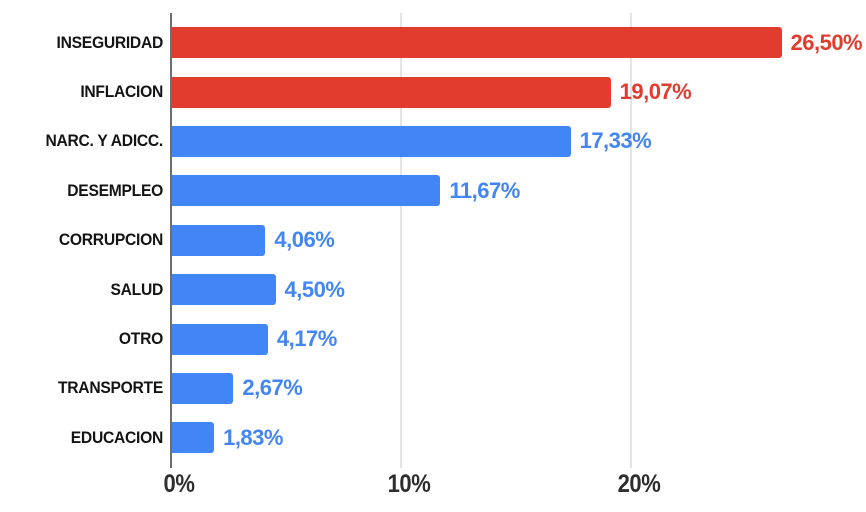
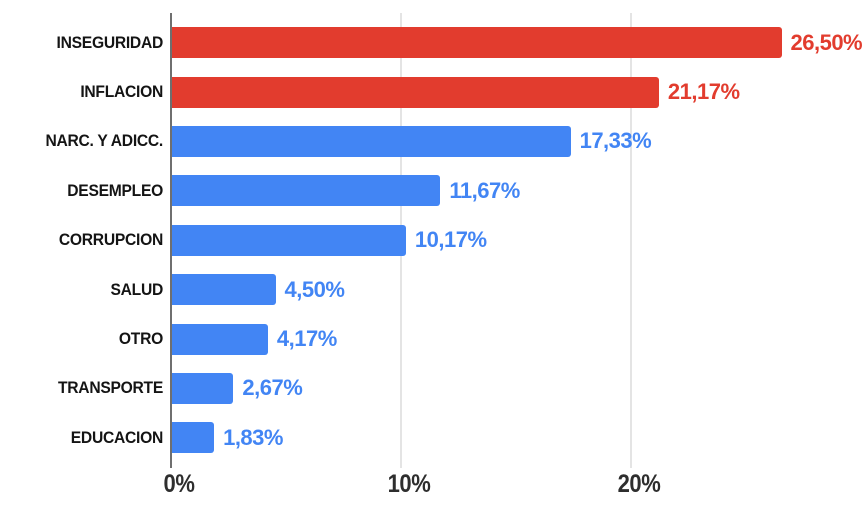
INFLACION: 19,07% -> 21,17%
CORRUPCION: 4,06% -> 10,17%
